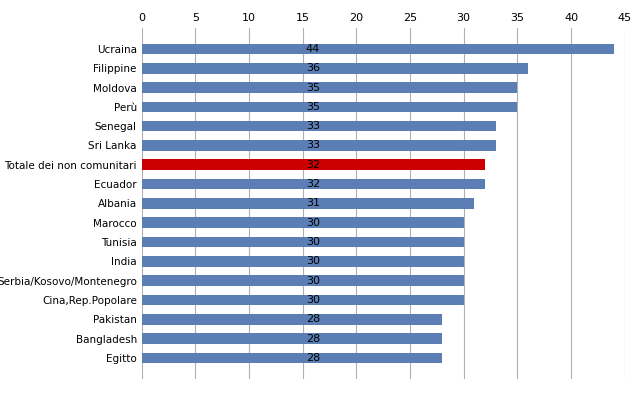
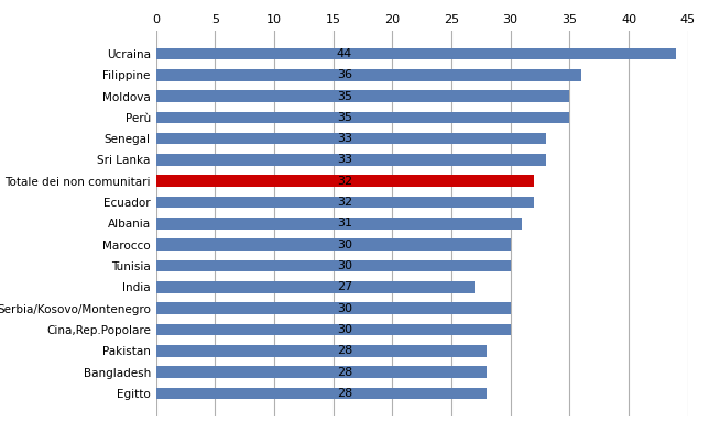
India: 30 -> 27
